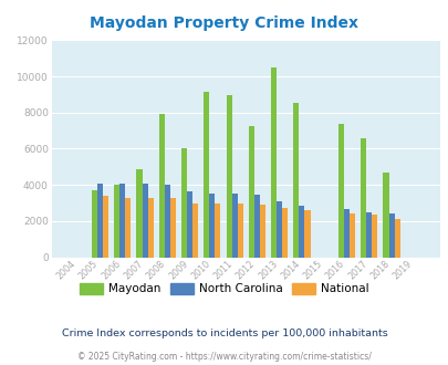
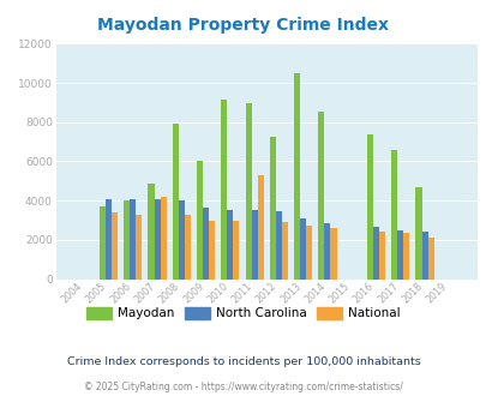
National/2007: 3200 -> 4200
National/2011: 3000 -> 5300
